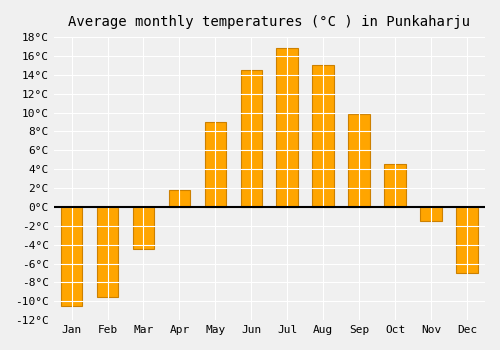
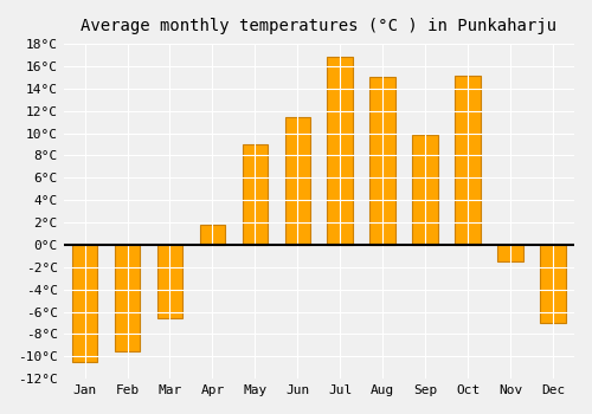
Mar: -4.5°C -> -6.6°C
Jun: 14.5°C -> 11.4°C
Oct: 4.5°C -> 15.2°C
